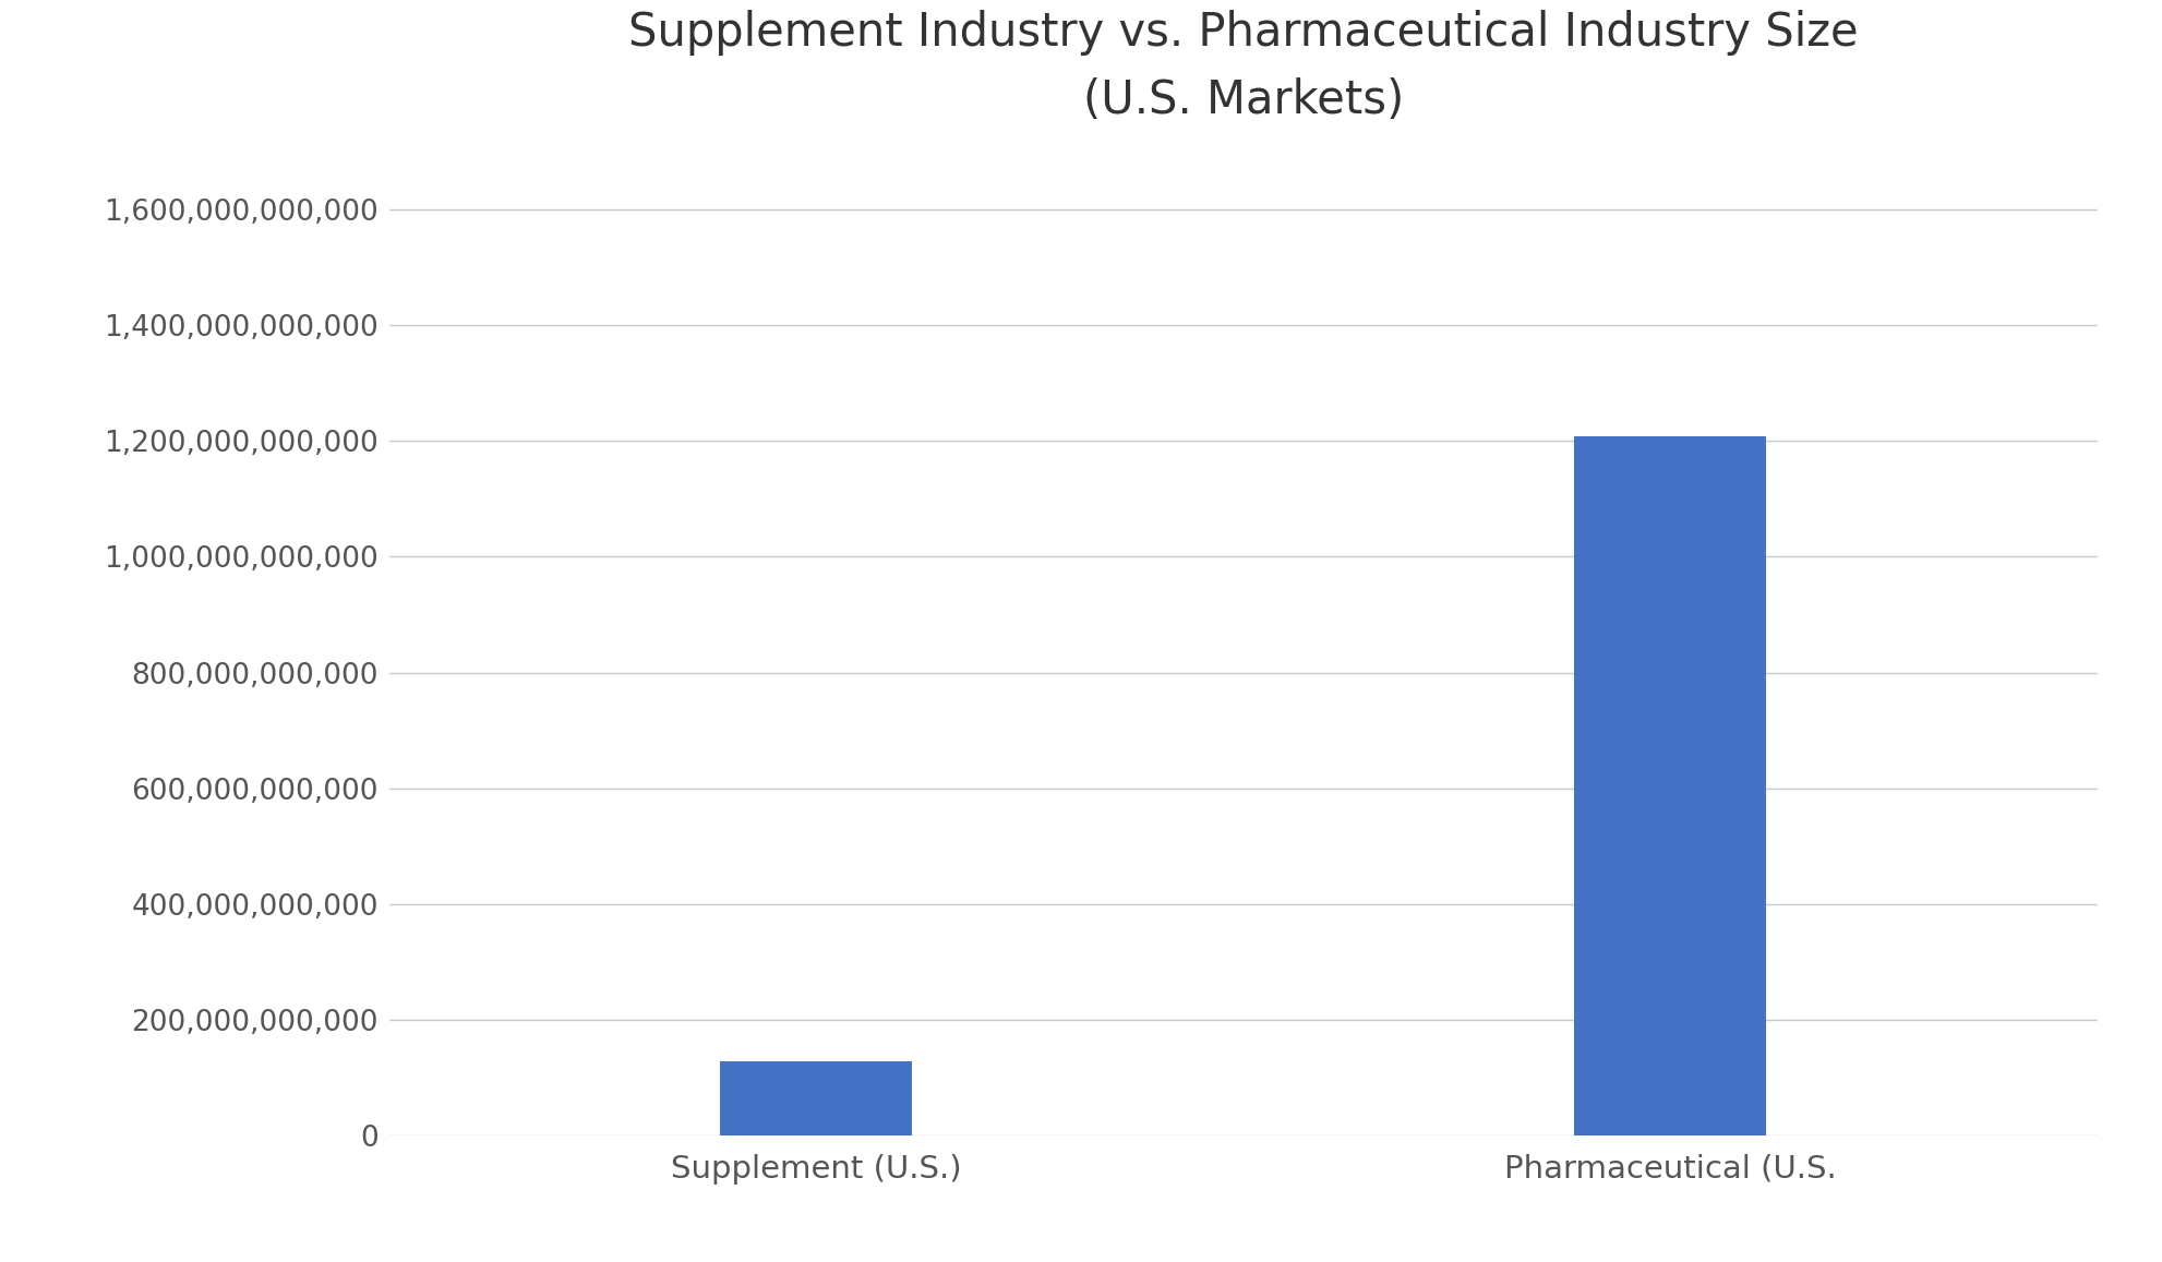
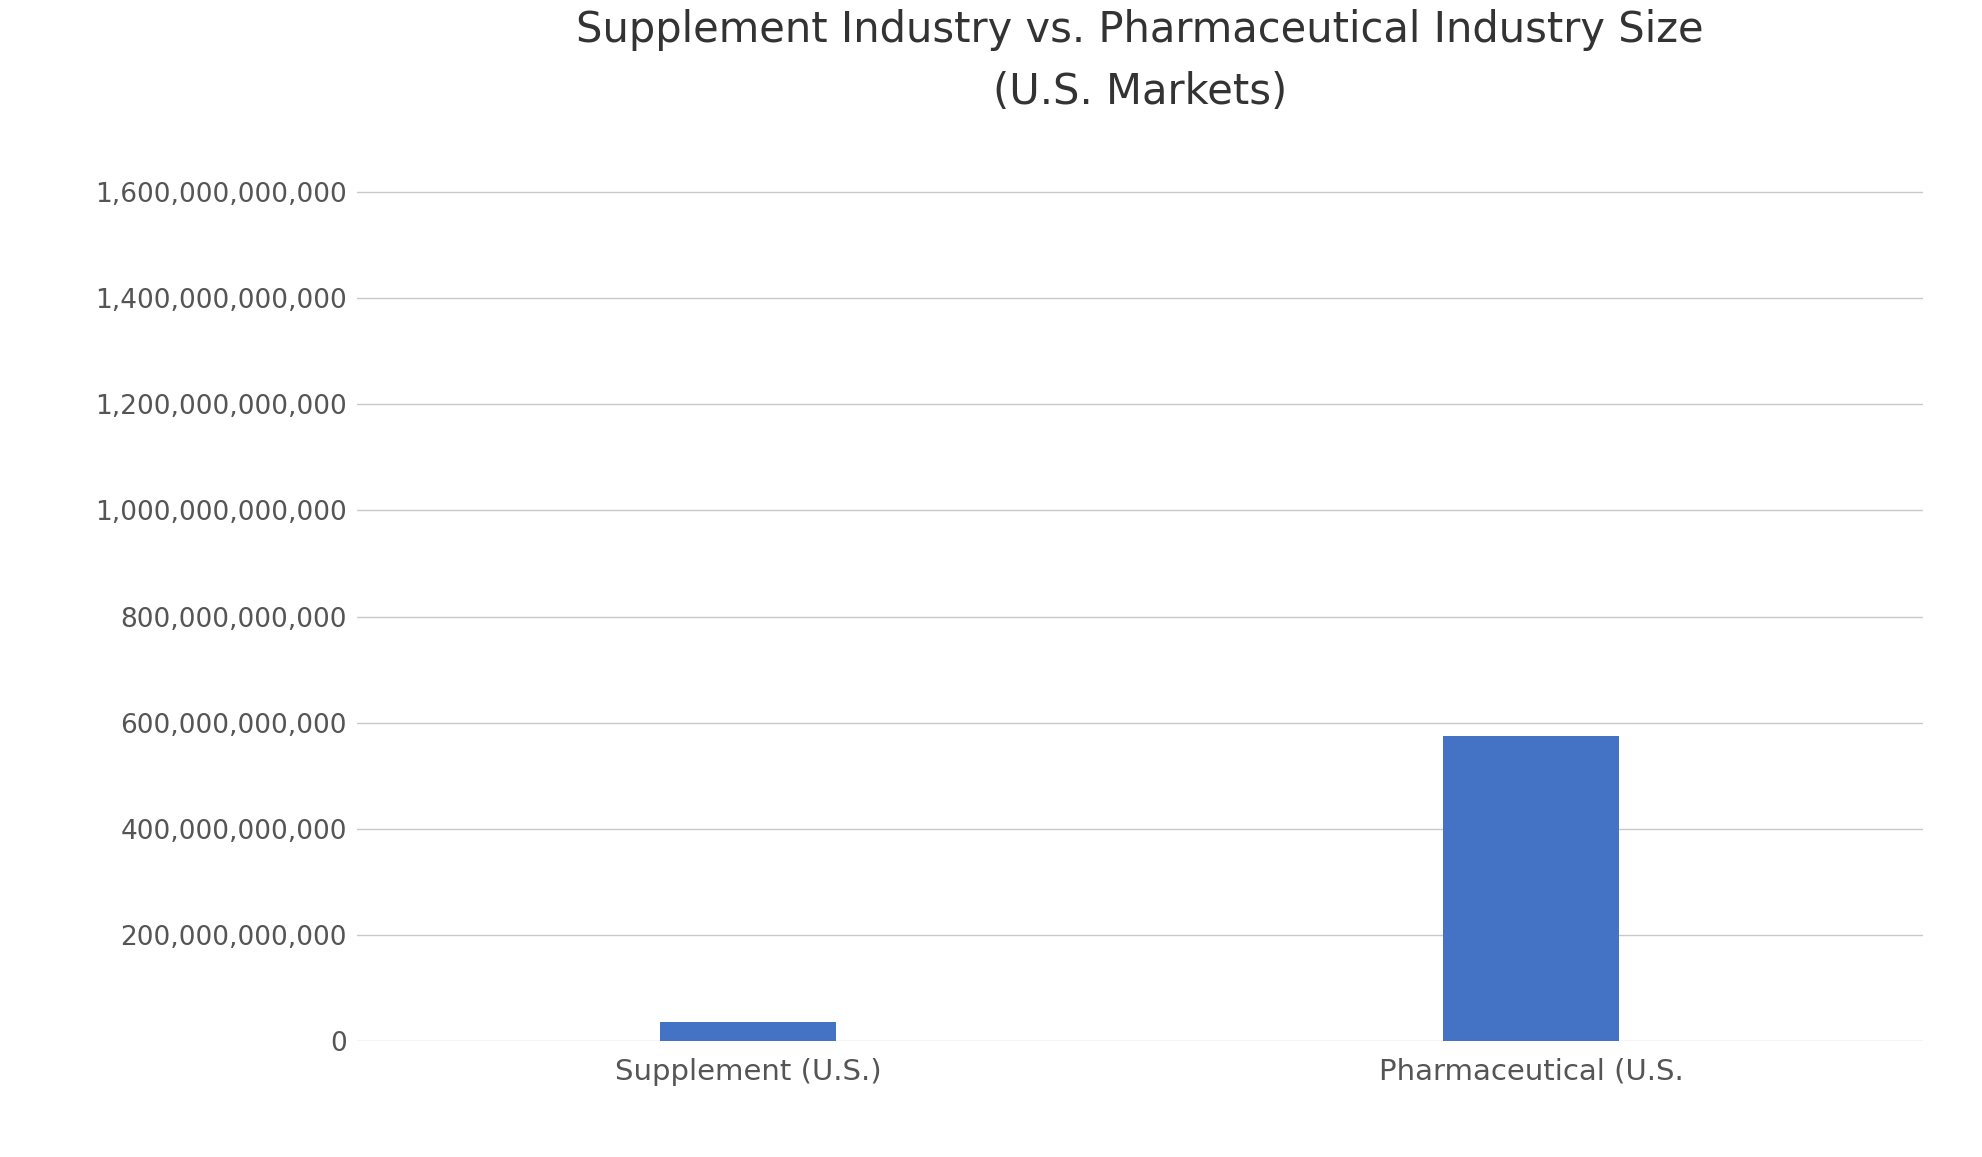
Supplement (U.S.): 128,000,000,000 -> 36,000,000,000
Pharmaceutical (U.S.: 1,208,000,000,000 -> 576,000,000,000
